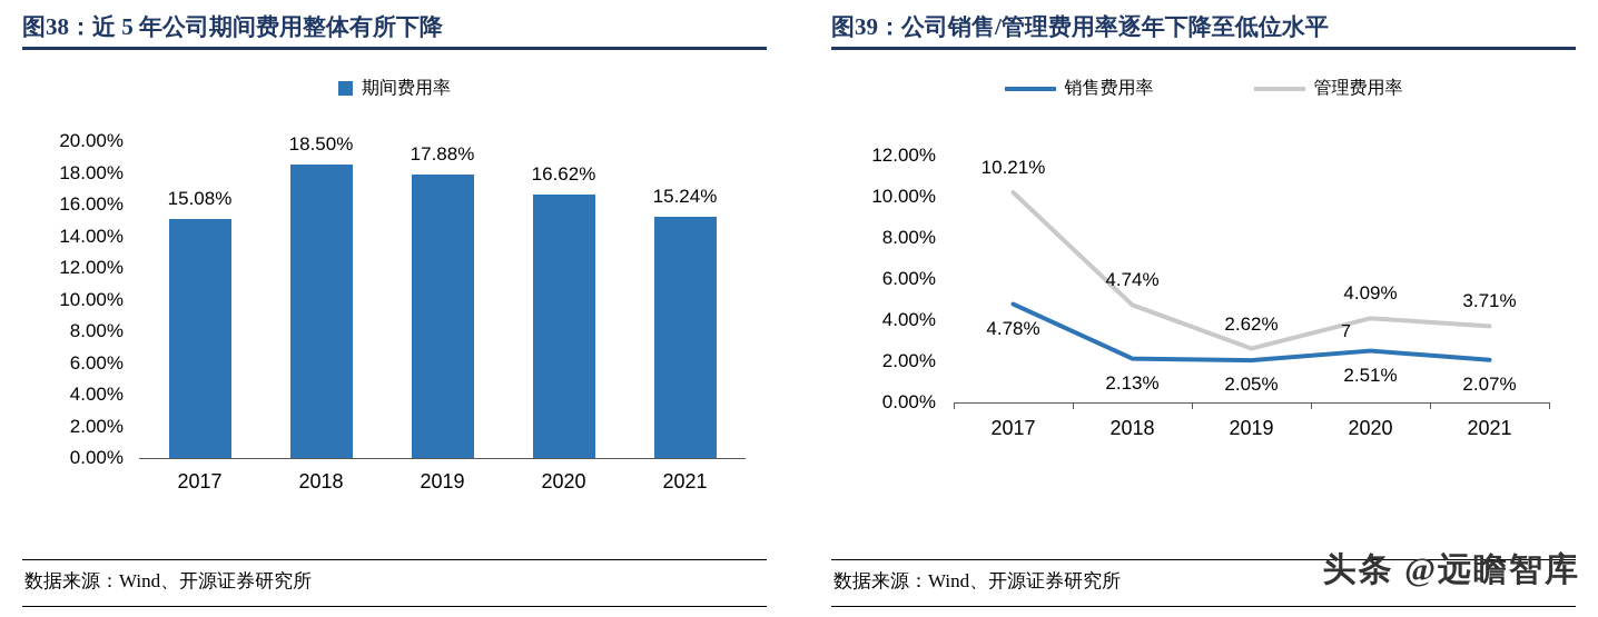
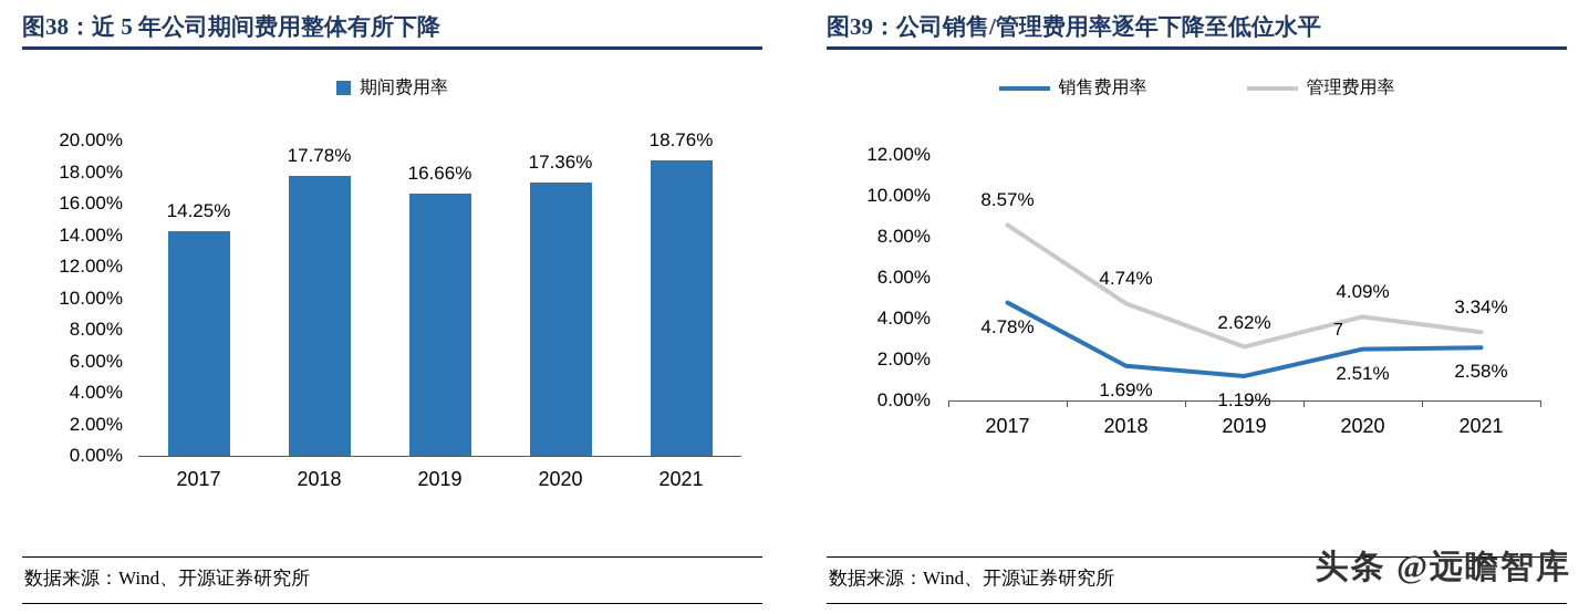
图38：近 5 年公司期间费用整体有所下降/2017: 15.08% -> 14.25%
图38：近 5 年公司期间费用整体有所下降/2018: 18.50% -> 17.78%
图38：近 5 年公司期间费用整体有所下降/2019: 17.88% -> 16.66%
图38：近 5 年公司期间费用整体有所下降/2020: 16.62% -> 17.36%
图38：近 5 年公司期间费用整体有所下降/2021: 15.24% -> 18.76%
图39：公司销售/管理费用率逐年下降至低位水平/管理费用率/2017: 10.21% -> 8.57%
图39：公司销售/管理费用率逐年下降至低位水平/销售费用率/2018: 2.13% -> 1.69%
图39：公司销售/管理费用率逐年下降至低位水平/销售费用率/2019: 2.05% -> 1.19%
图39：公司销售/管理费用率逐年下降至低位水平/销售费用率/2021: 2.07% -> 2.58%
图39：公司销售/管理费用率逐年下降至低位水平/管理费用率/2021: 3.71% -> 3.34%
